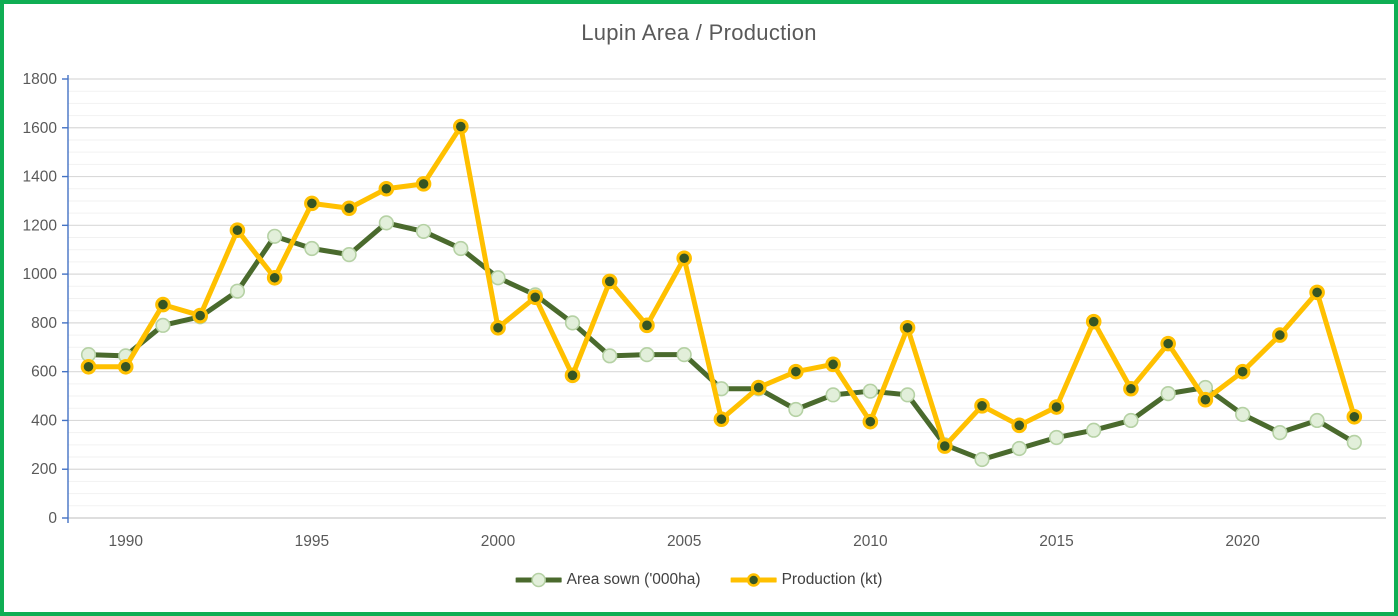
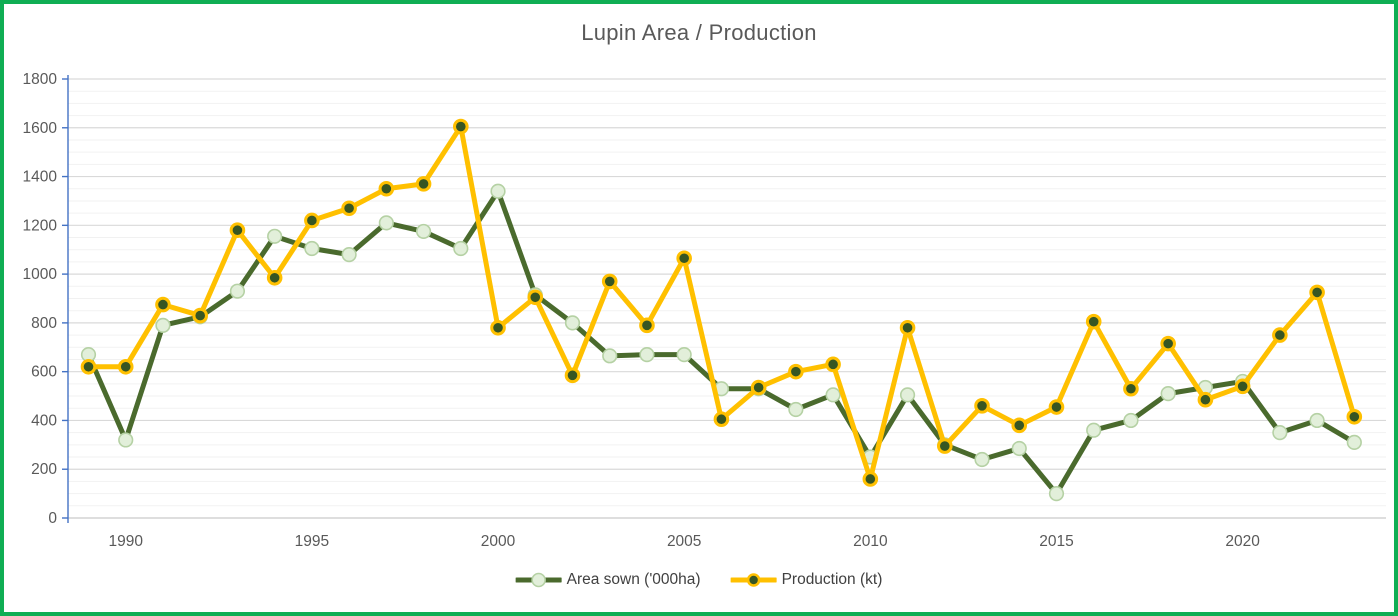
Area sown ('000ha)/1990: 660 -> 320
Production (kt)/1995: 1290 -> 1220
Area sown ('000ha)/2000: 980 -> 1340
Area sown ('000ha)/2010: 520 -> 250
Production (kt)/2010: 400 -> 160
Area sown ('000ha)/2015: 330 -> 100
Area sown ('000ha)/2020: 420 -> 560
Production (kt)/2020: 600 -> 540
